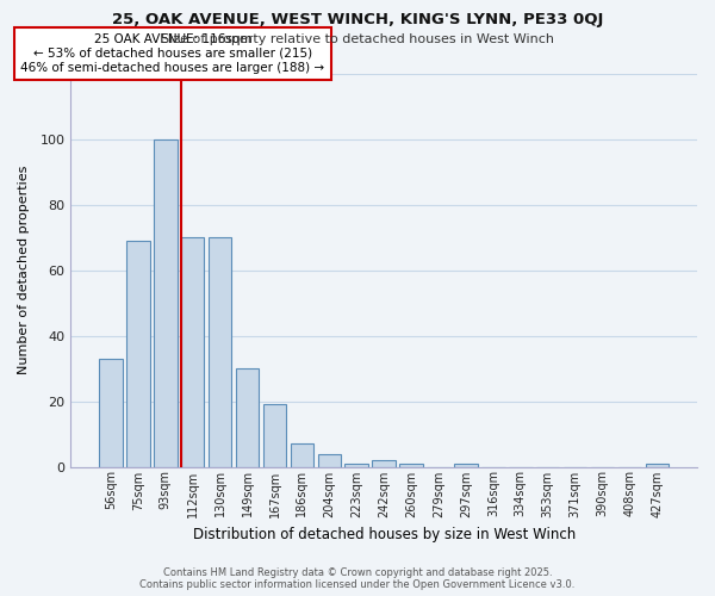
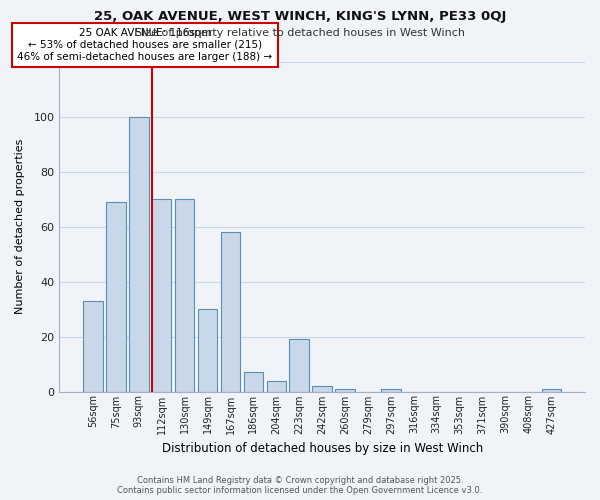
167sqm: 19 -> 58
223sqm: 1 -> 19
